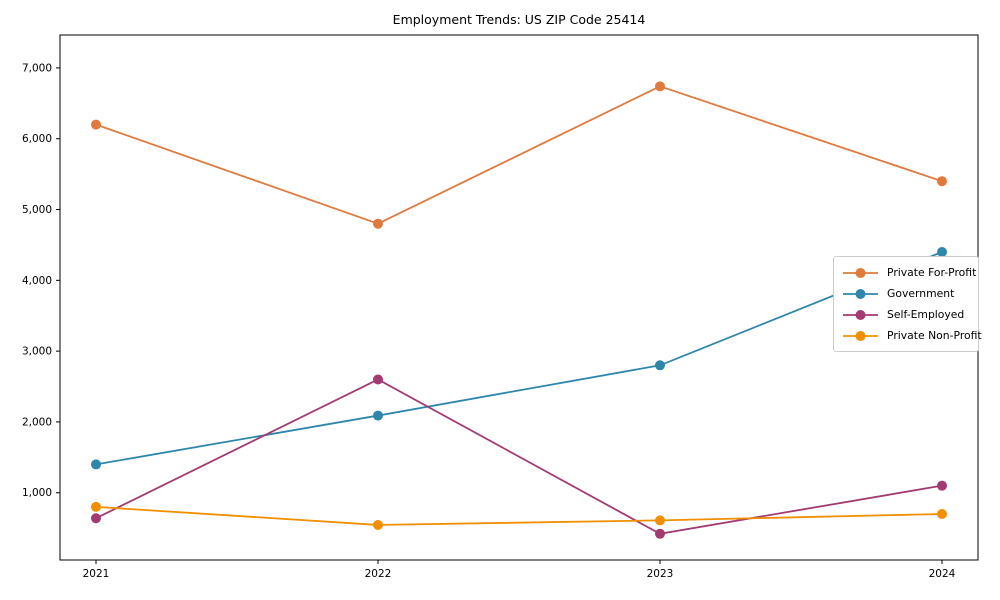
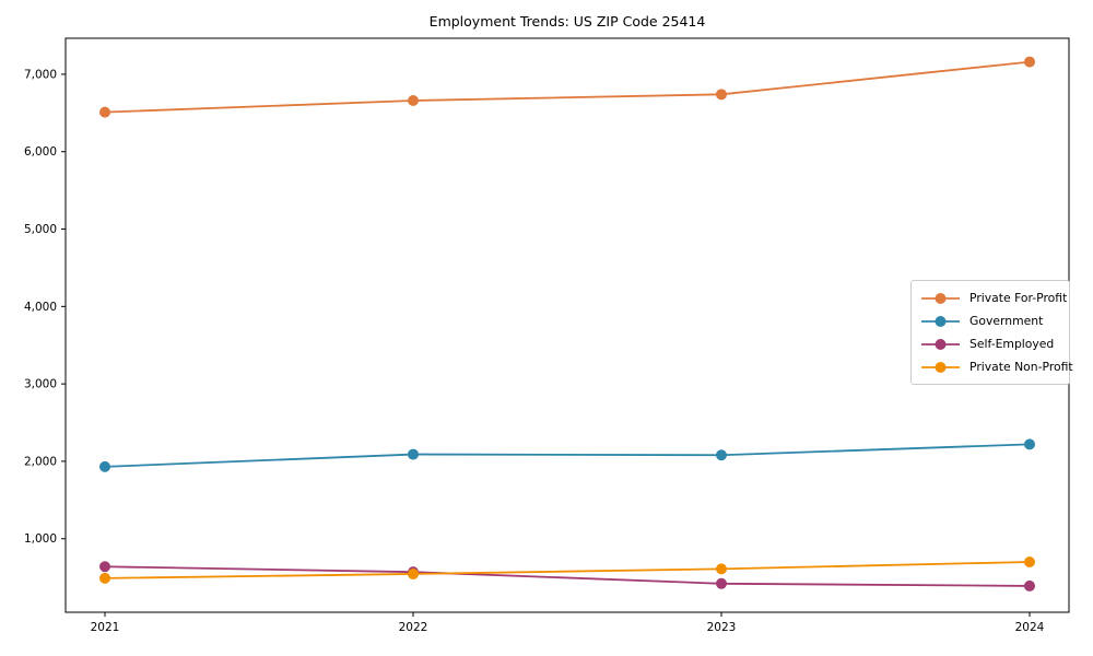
Private For-Profit/2021: 6200 -> 6500
Government/2021: 1400 -> 1900
Private Non-Profit/2021: 800 -> 500
Private For-Profit/2022: 4800 -> 6700
Self-Employed/2022: 2600 -> 600
Government/2023: 2800 -> 2100
Private For-Profit/2024: 5400 -> 7200
Government/2024: 4400 -> 2200
Self-Employed/2024: 1100 -> 400
